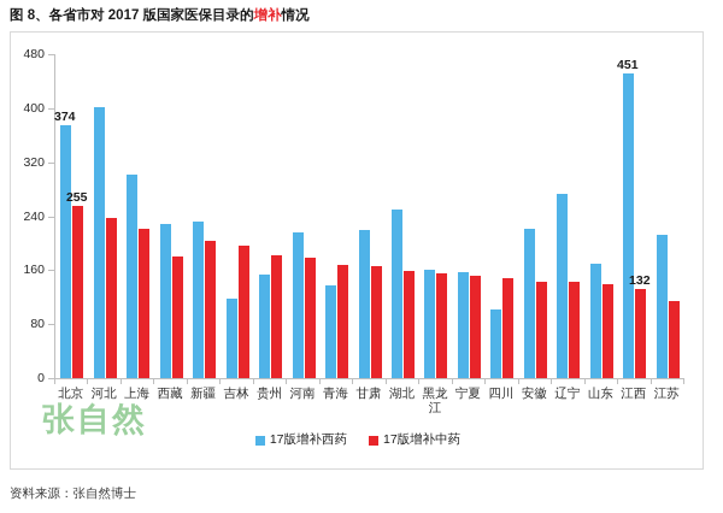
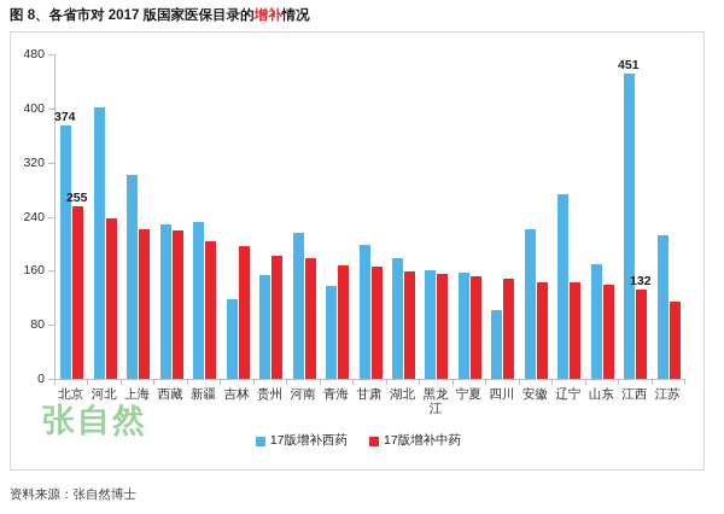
17版增补中药/西藏: 180 -> 220
17版增补西药/甘肃: 220 -> 200
17版增补西药/湖北: 250 -> 180
